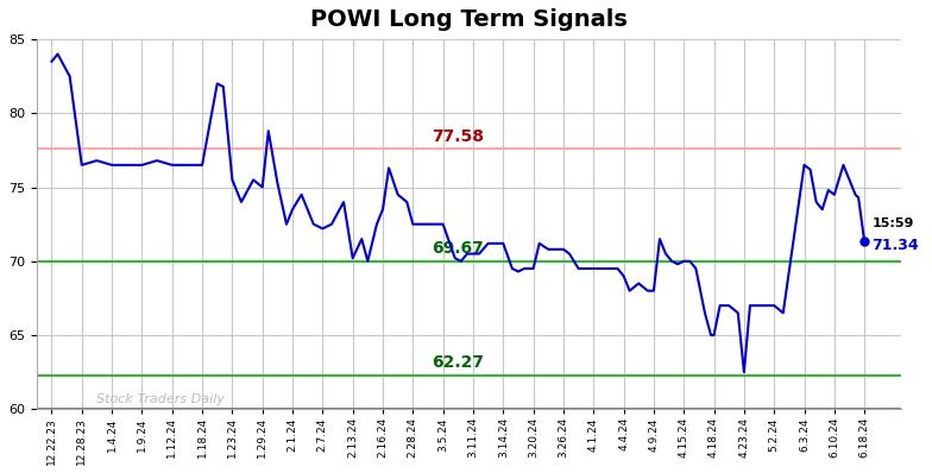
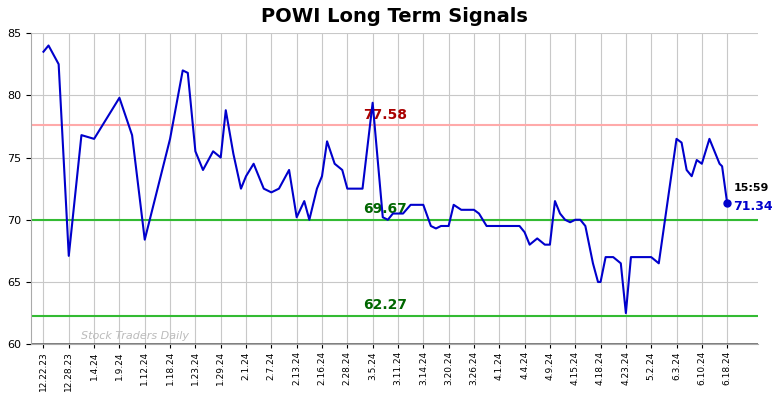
12.28.23: 76.5 -> 67.1
1.9.24: 76.5 -> 79.8
1.12.24: 76.5 -> 68.4
3.5.24: 72.5 -> 79.4
